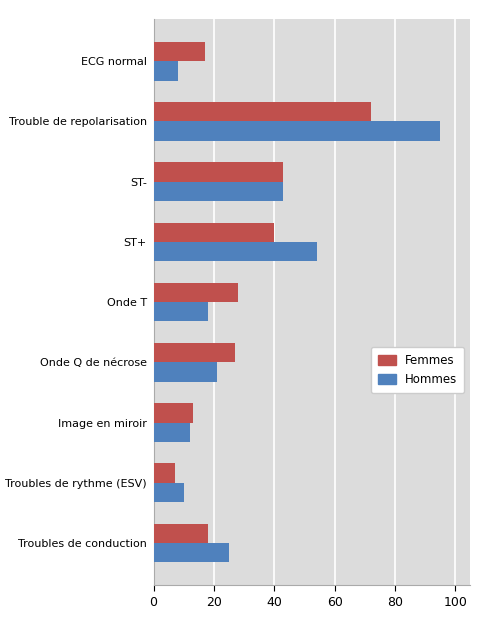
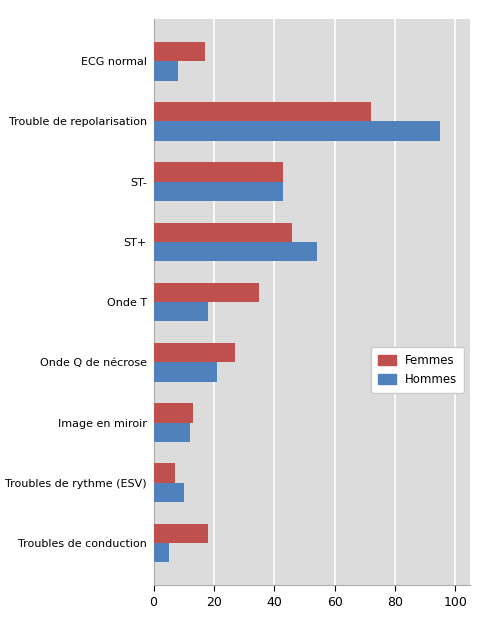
Femmes/ST+: 40 -> 46
Femmes/Onde T: 28 -> 35
Hommes/Troubles de conduction: 25 -> 5
